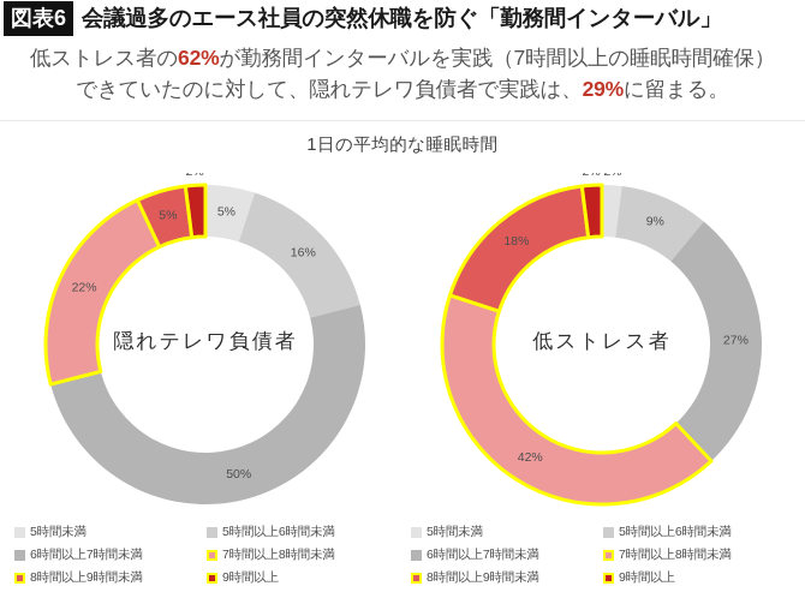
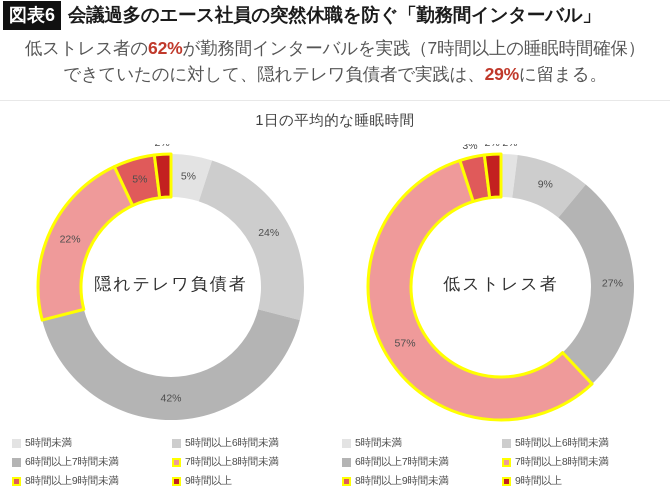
隠れテレワ負債者/5時間以上6時間未満: 16% -> 24%
隠れテレワ負債者/6時間以上7時間未満: 50% -> 42%
低ストレス者/7時間以上8時間未満: 42% -> 57%
低ストレス者/8時間以上9時間未満: 18% -> 3%
